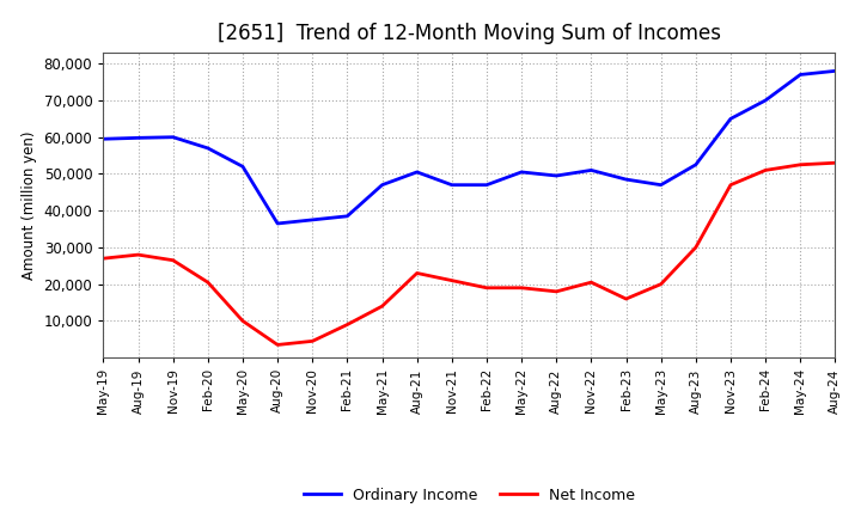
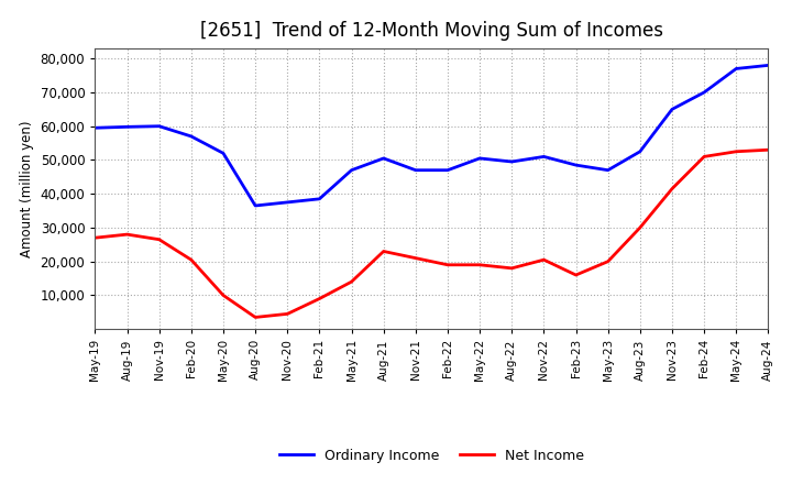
Net Income/Nov-23: 47,000 -> 41,500
